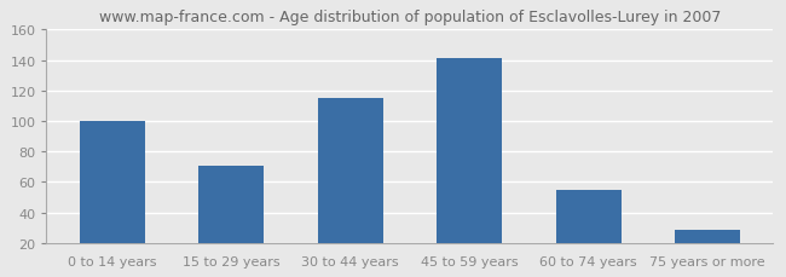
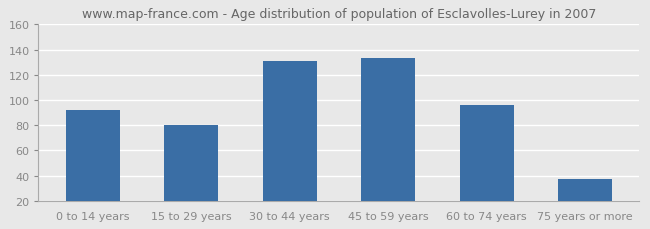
0 to 14 years: 100 -> 92
15 to 29 years: 71 -> 80
30 to 44 years: 115 -> 131
45 to 59 years: 141 -> 133
60 to 74 years: 55 -> 96
75 years or more: 29 -> 37
